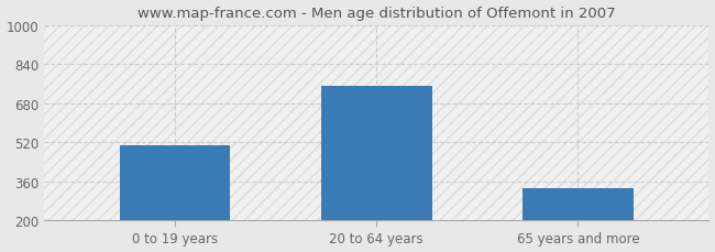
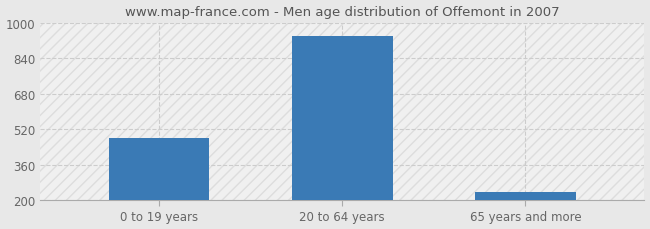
0 to 19 years: 505 -> 480
20 to 64 years: 750 -> 940
65 years and more: 330 -> 235
